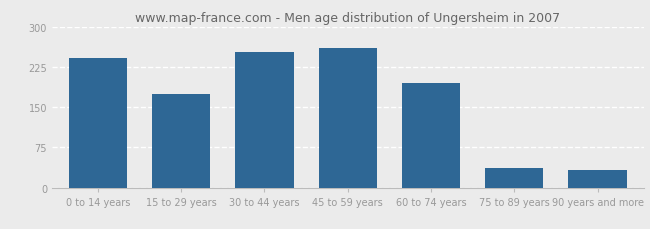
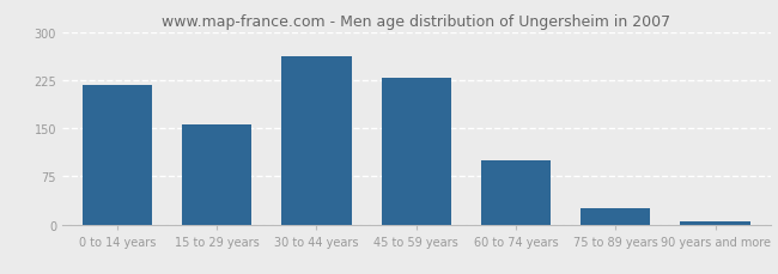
0 to 14 years: 242 -> 218
15 to 29 years: 174 -> 155
30 to 44 years: 252 -> 262
45 to 59 years: 260 -> 228
60 to 74 years: 194 -> 100
75 to 89 years: 36 -> 25
90 years and more: 32 -> 4
